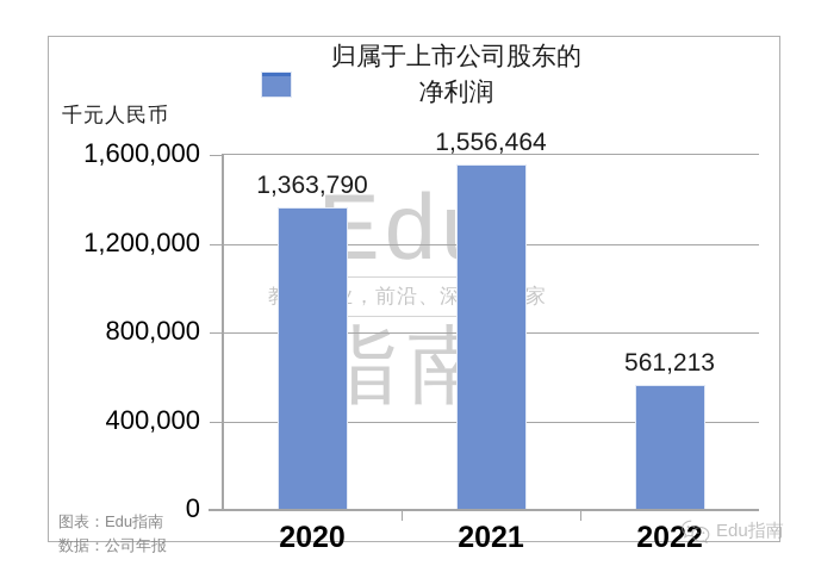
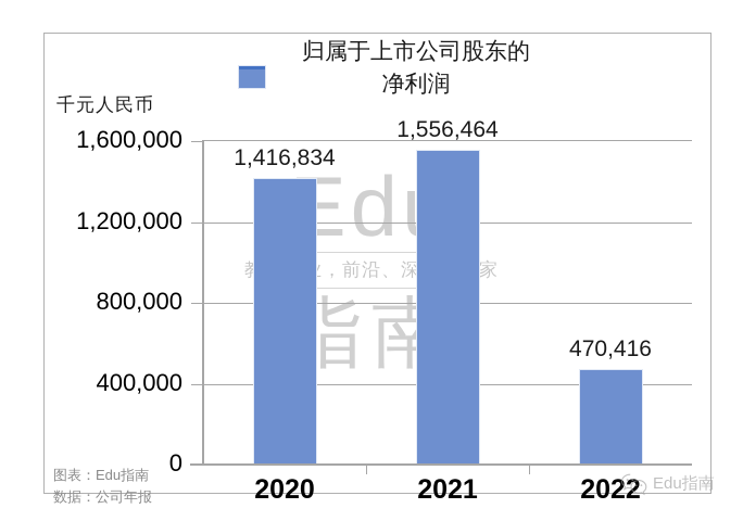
2020: 1,363,790 -> 1,416,834
2022: 561,213 -> 470,416
